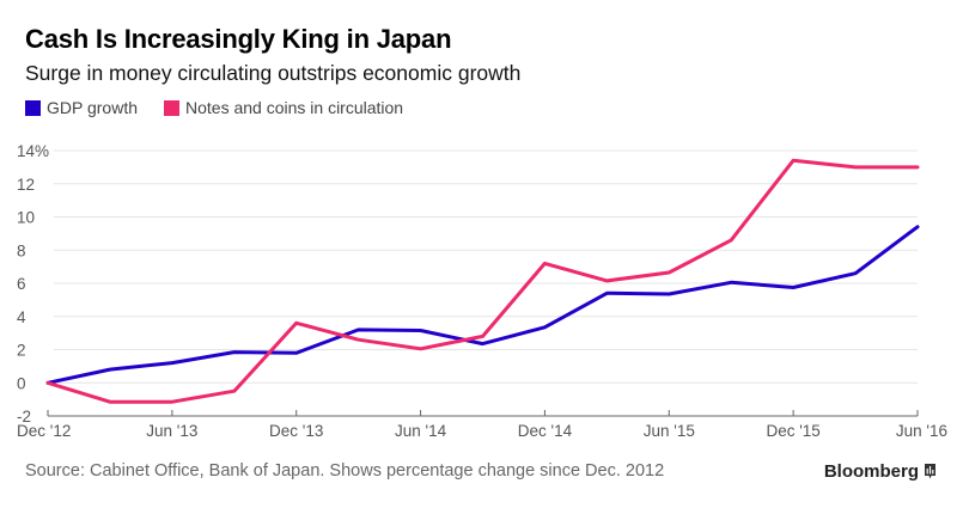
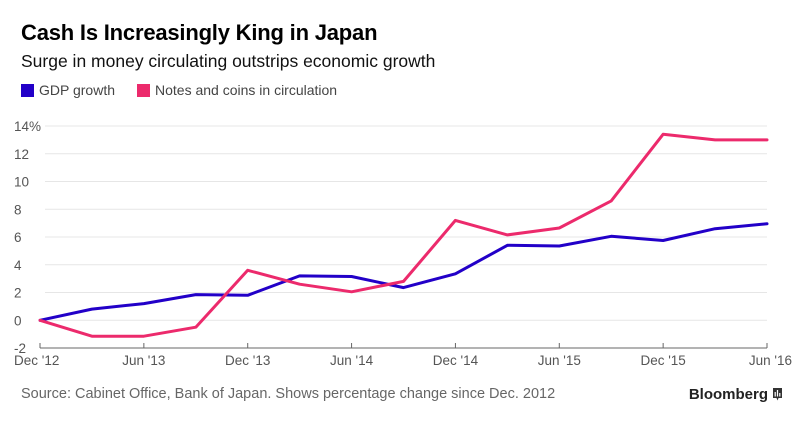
GDP growth/Jun '16: 9.4% -> 7.0%
